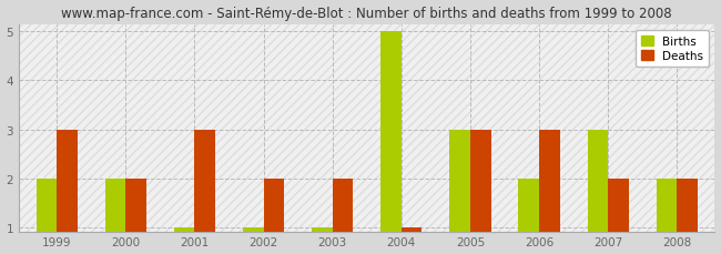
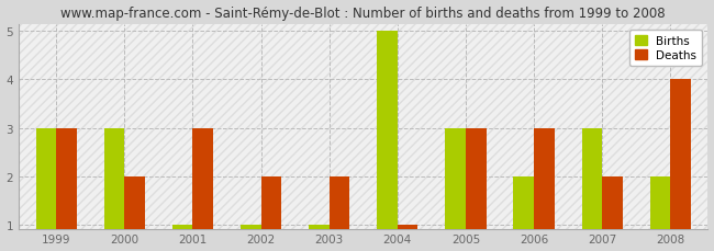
Births/1999: 2 -> 3
Births/2000: 2 -> 3
Deaths/2008: 2 -> 4
